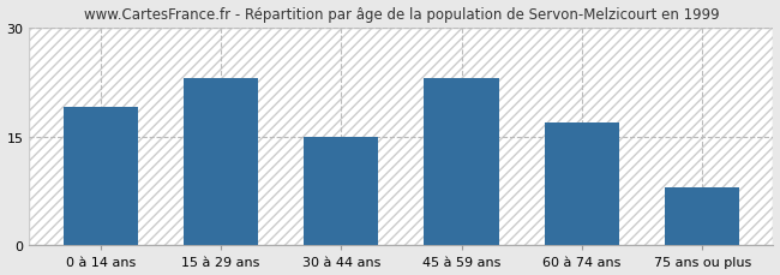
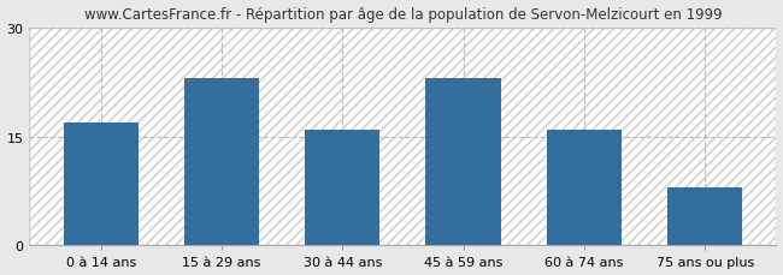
0 à 14 ans: 19 -> 17
30 à 44 ans: 15 -> 16
60 à 74 ans: 17 -> 16
